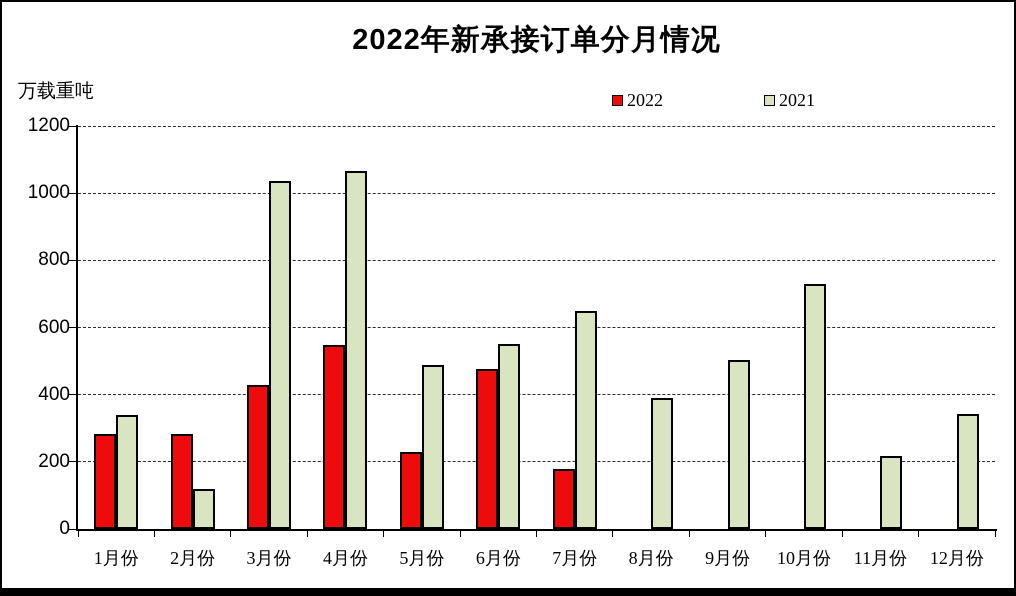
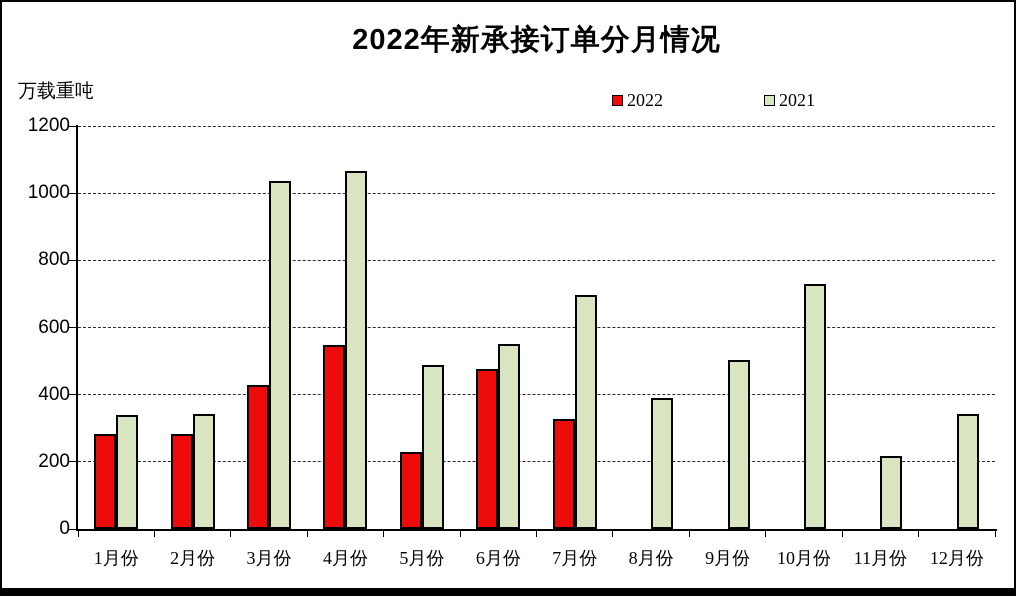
2021/2月份: 120 -> 340
2022/7月份: 180 -> 330
2021/7月份: 650 -> 700
